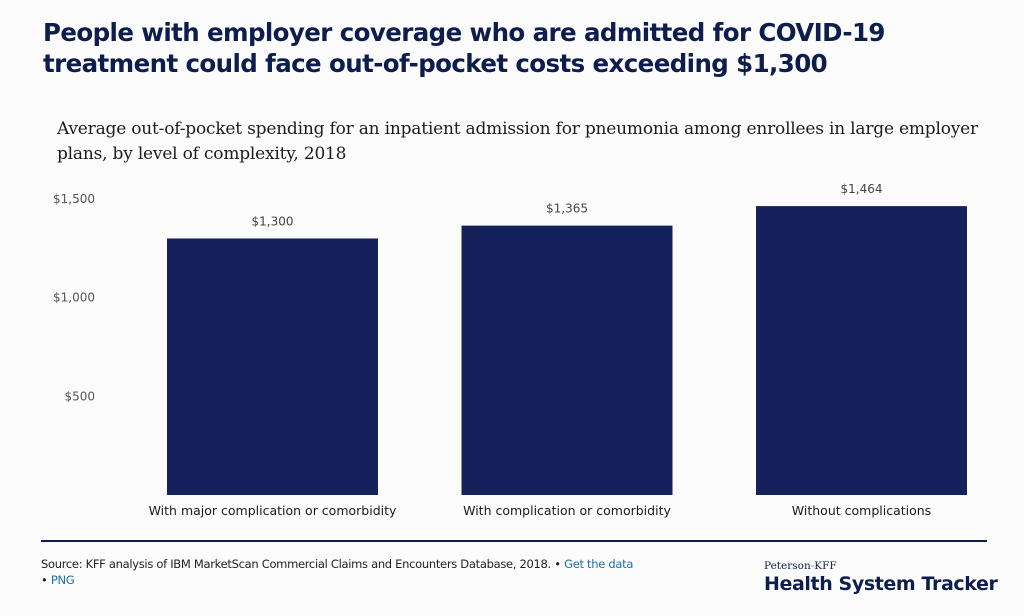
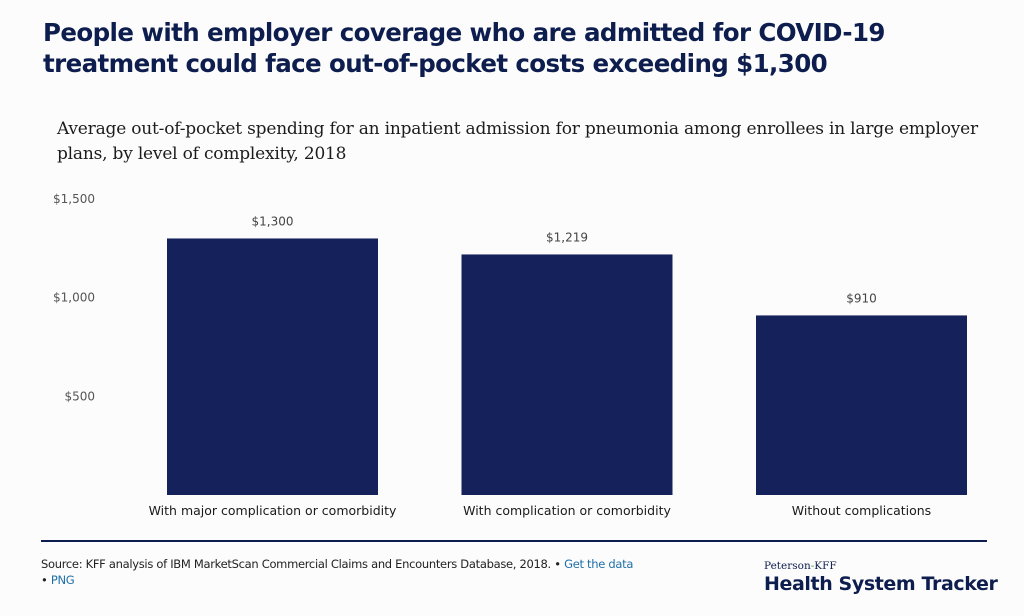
With complication or comorbidity: $1,365 -> $1,219
Without complications: $1,464 -> $910
